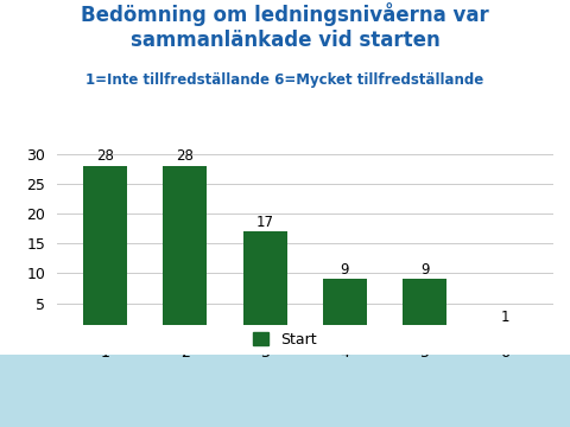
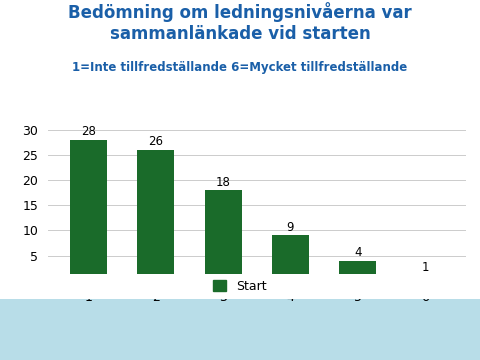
2: 28 -> 26
3: 17 -> 18
5: 9 -> 4
